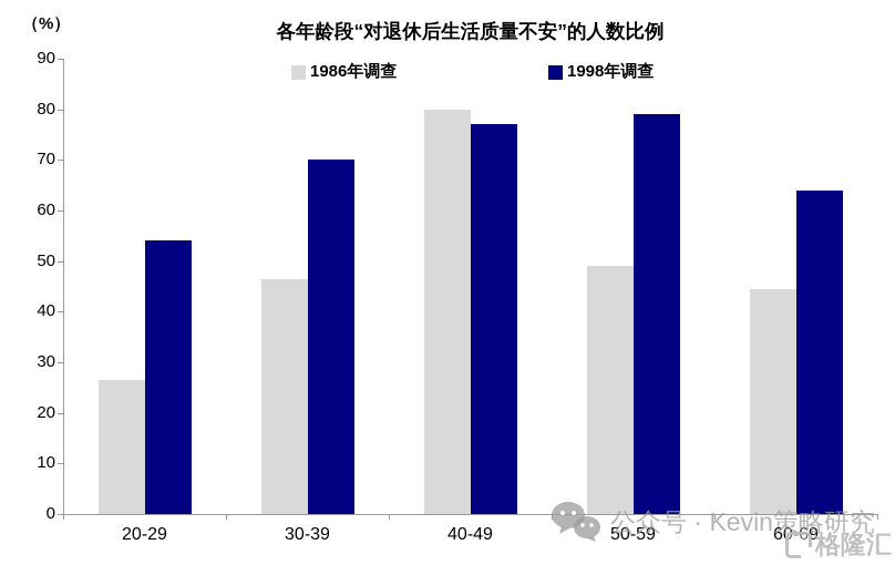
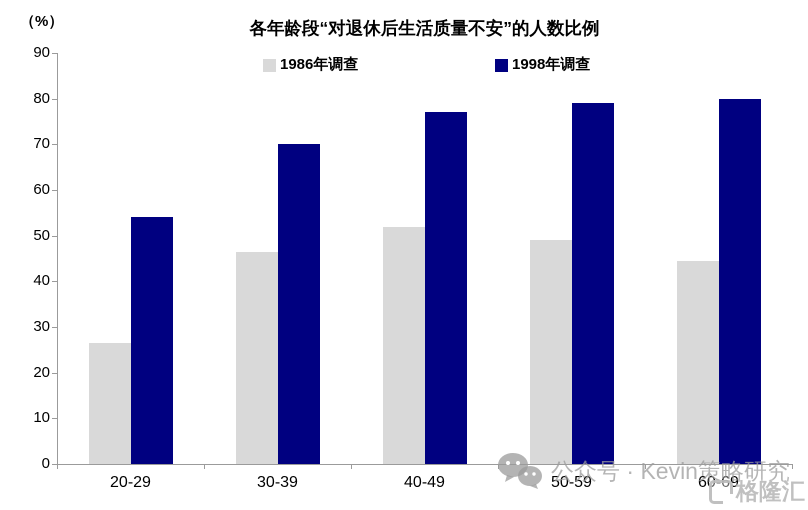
1986年调查/40-49: 80 -> 52
1998年调查/60-69: 64 -> 80
